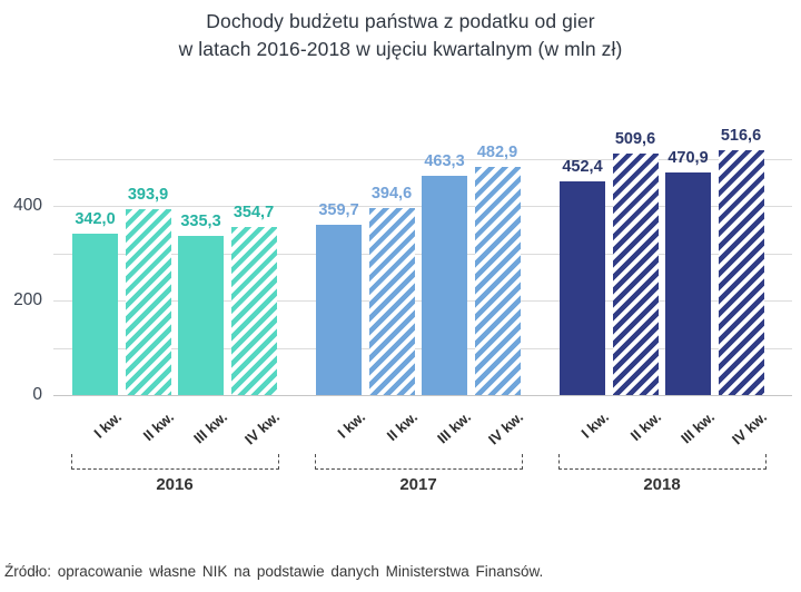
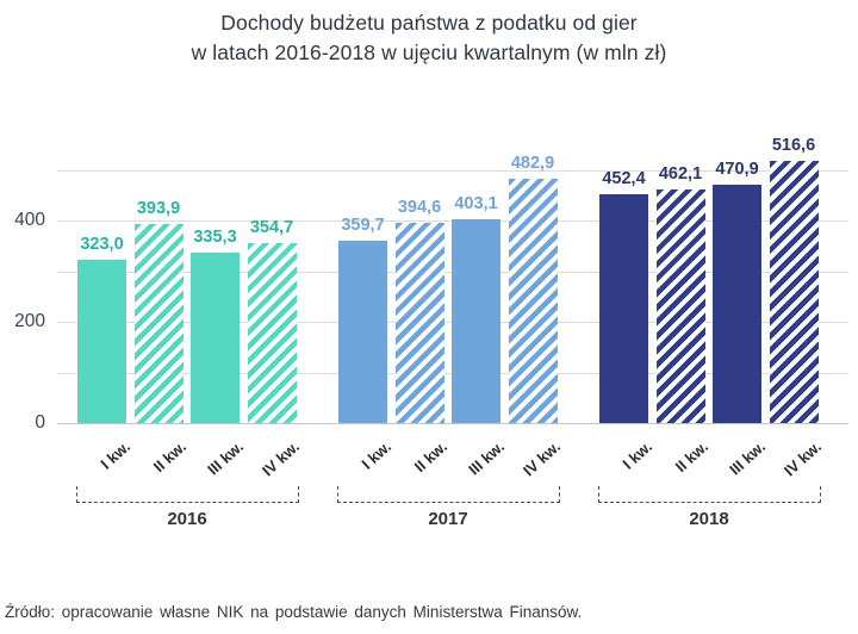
2016/I kw.: 342,0 -> 323,0
2018/II kw.: 509,6 -> 462,1
2017/III kw.: 463,3 -> 403,1
